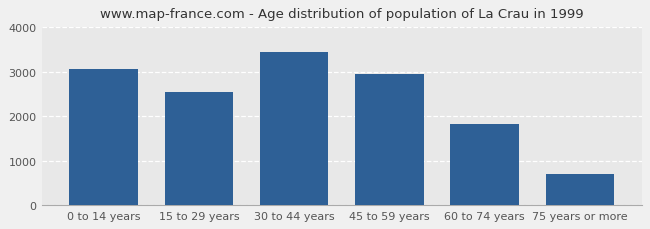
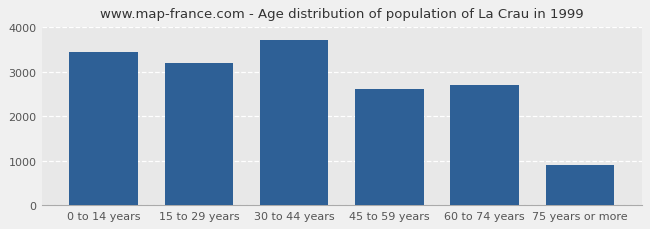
0 to 14 years: 3050 -> 3450
15 to 29 years: 2550 -> 3200
30 to 44 years: 3450 -> 3700
45 to 59 years: 2950 -> 2600
60 to 74 years: 1820 -> 2700
75 years or more: 700 -> 900
